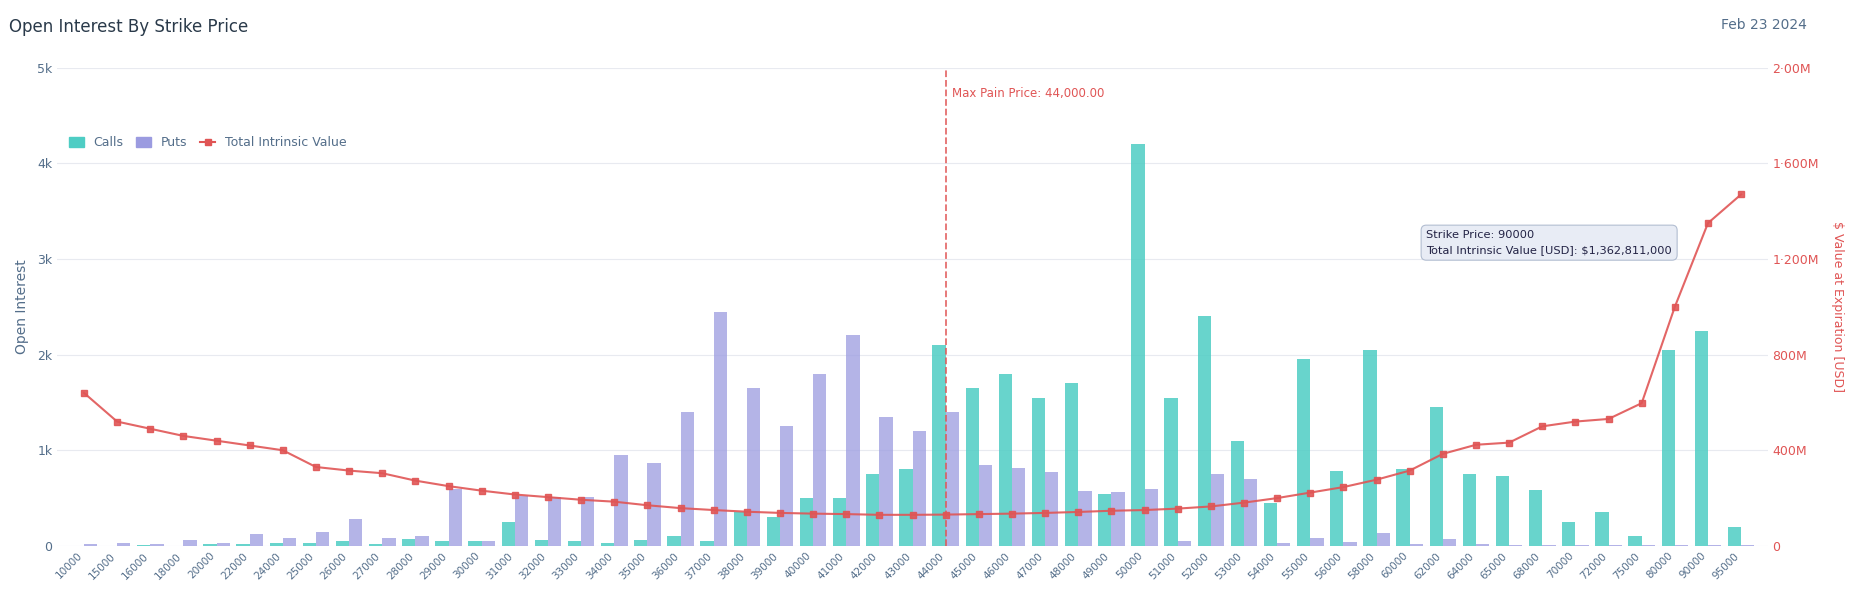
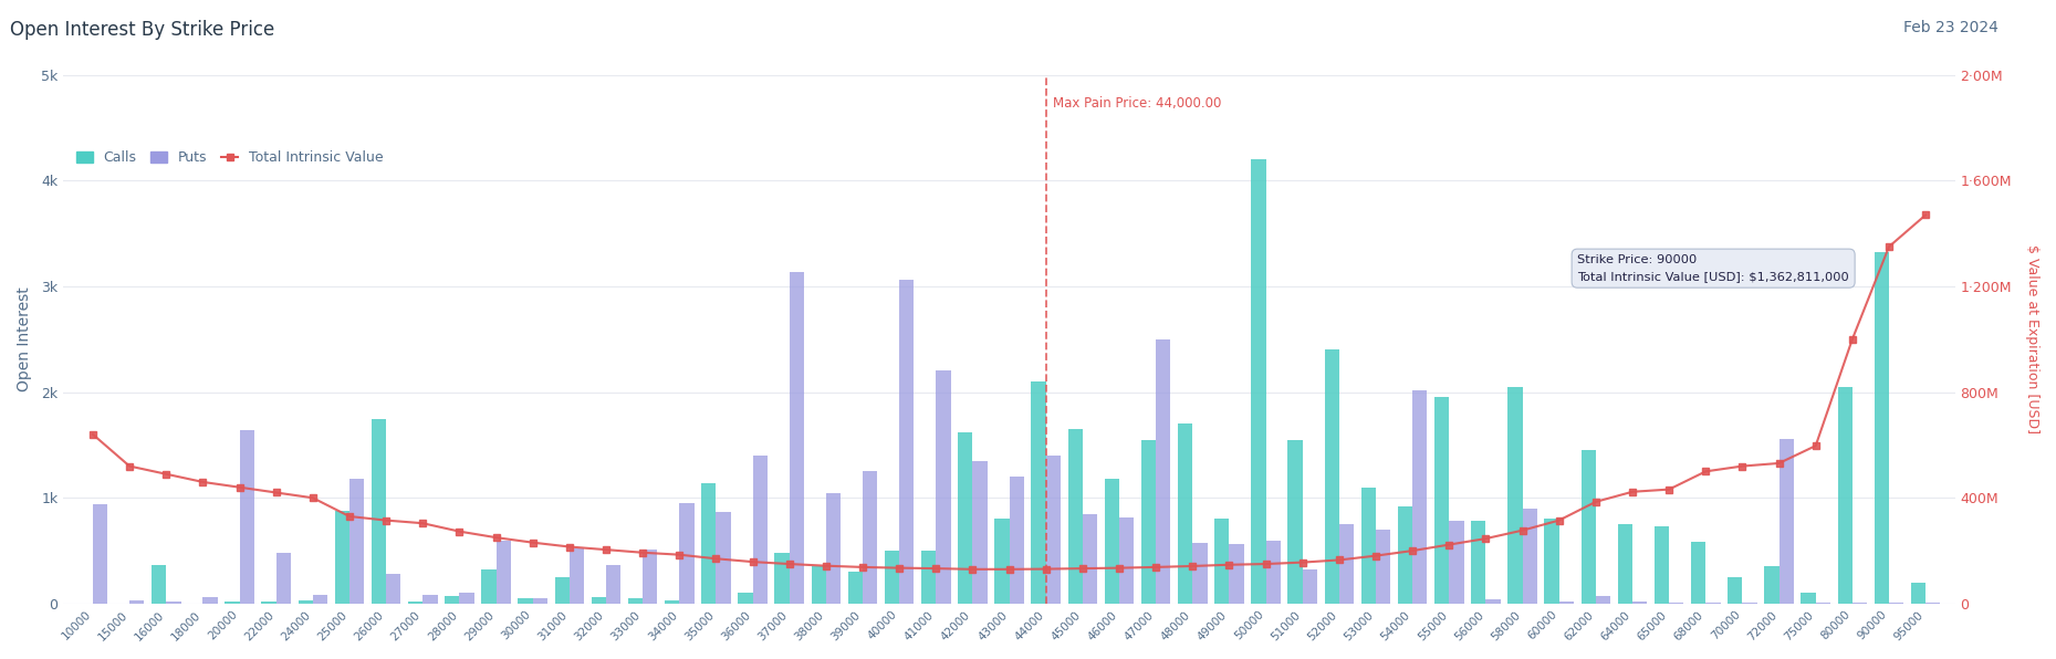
Puts/10000: 0.02k -> 0.94k
Calls/16000: 0.01k -> 0.36k
Puts/20000: 0.03k -> 1.64k
Puts/22000: 0.12k -> 0.48k
Calls/25000: 0.03k -> 0.88k
Puts/25000: 0.15k -> 1.18k
Calls/26000: 0.05k -> 1.74k
Calls/29000: 0.05k -> 0.32k
Puts/32000: 0.51k -> 0.36k
Calls/35000: 0.06k -> 1.14k
Calls/37000: 0.05k -> 0.48k
Puts/37000: 2.45k -> 3.14k
Puts/38000: 1.65k -> 1.04k
Puts/40000: 1.80k -> 3.06k
Calls/42000: 0.75k -> 1.62k
Calls/46000: 1.80k -> 1.18k
Puts/47000: 0.77k -> 2.50k
Calls/49000: 0.54k -> 0.80k
Puts/51000: 0.05k -> 0.32k
Calls/54000: 0.45k -> 0.92k
Puts/54000: 0.03k -> 2.02k
Puts/55000: 0.08k -> 0.78k
Puts/58000: 0.13k -> 0.90k
Puts/72000: 0.00k -> 1.56k
Calls/90000: 2.25k -> 3.32k
